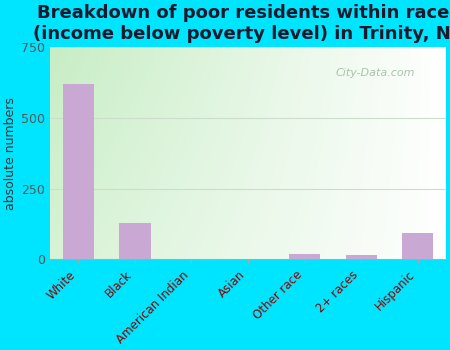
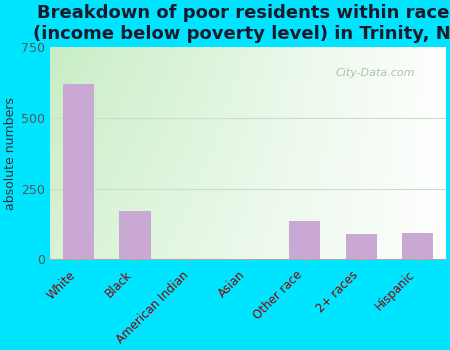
Black: 130 -> 170
Other race: 18 -> 135
2+ races: 15 -> 90
